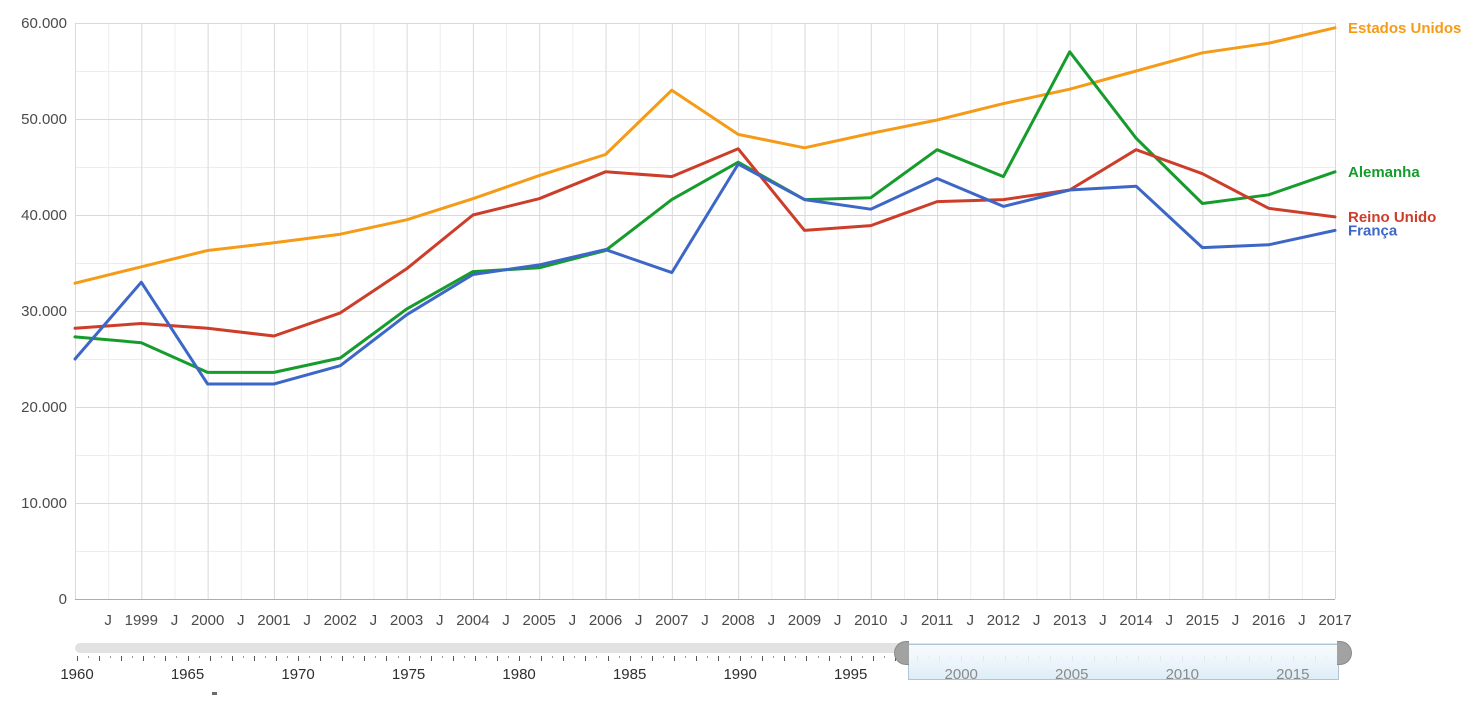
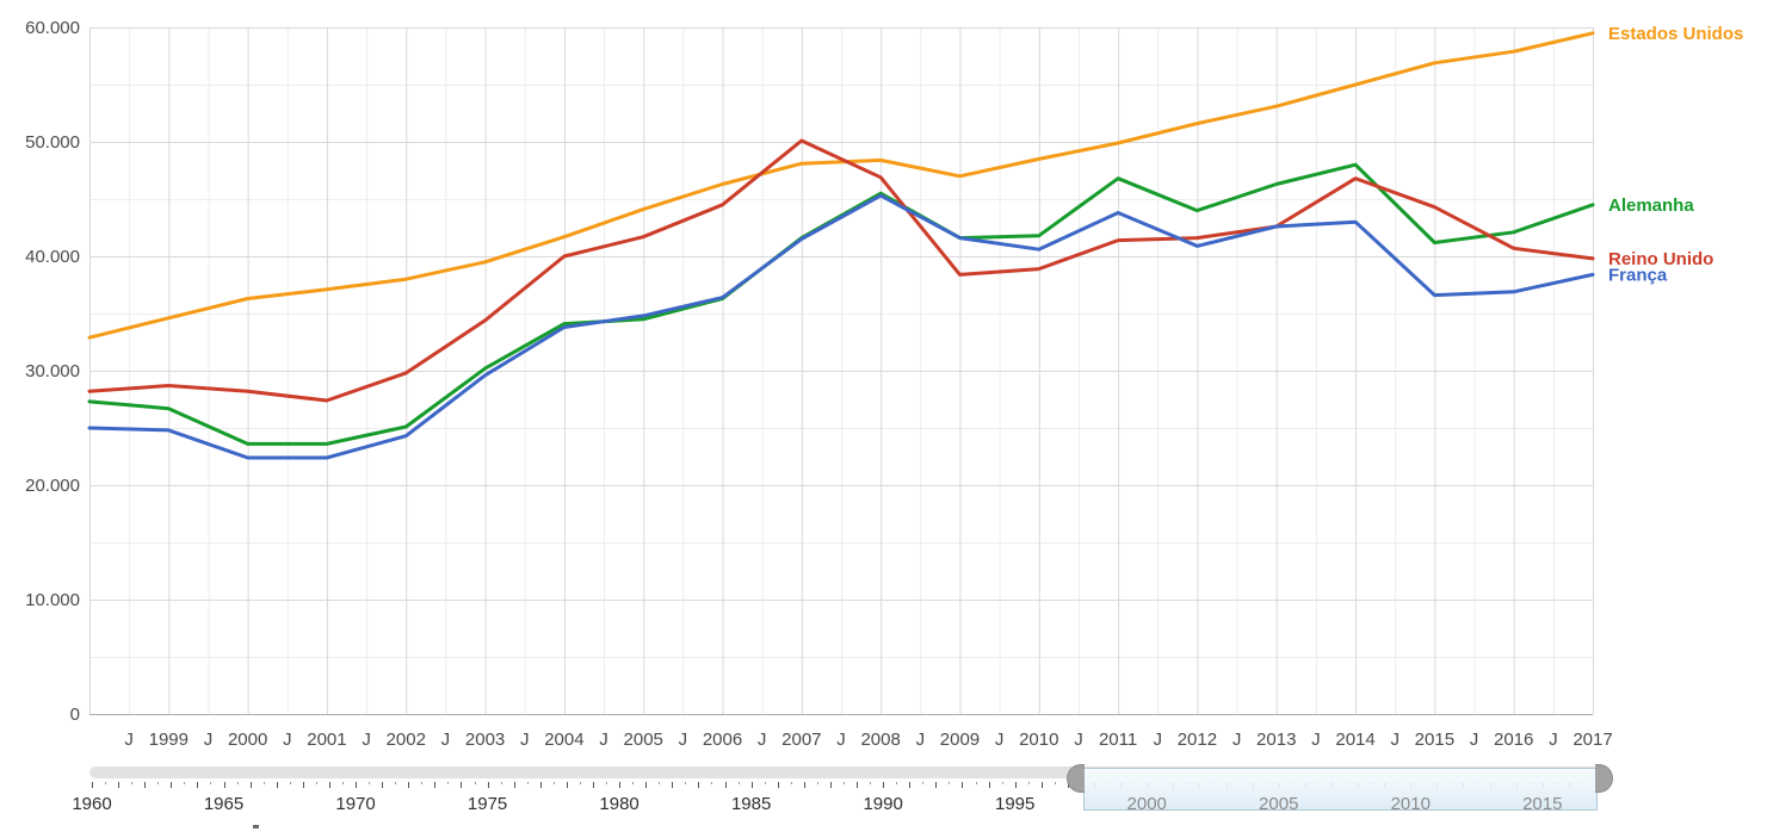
França/1999: 33000 -> 25000
Estados Unidos/2007: 53000 -> 48000
Reino Unido/2007: 44000 -> 50000
França/2007: 34000 -> 42000
Alemanha/2013: 57000 -> 46000
